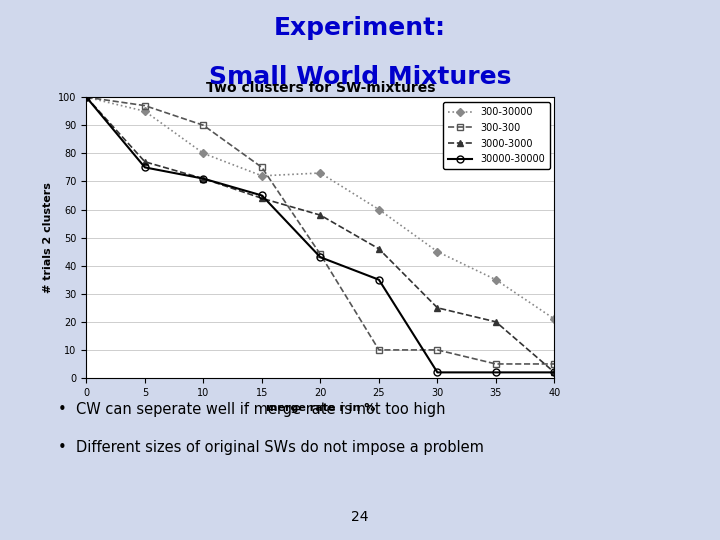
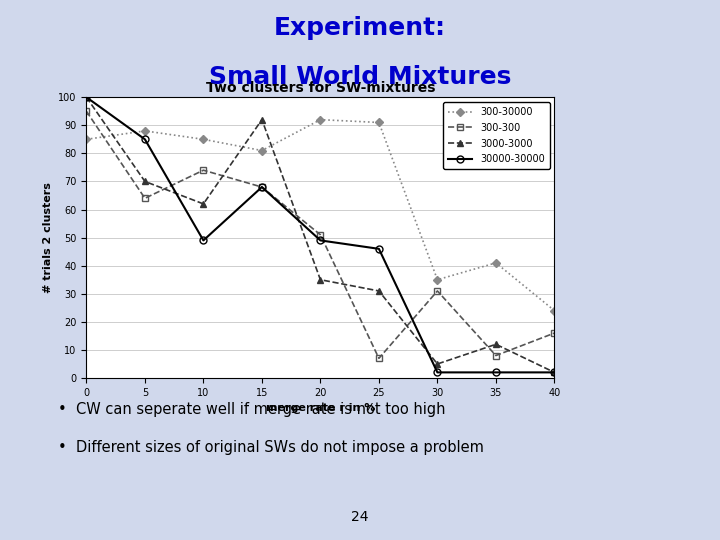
300-30000/0: 100 -> 85
300-300/0: 100 -> 95
300-30000/5: 95 -> 88
300-300/5: 97 -> 64
3000-3000/5: 77 -> 70
30000-30000/5: 75 -> 85
300-30000/10: 80 -> 85
300-300/10: 90 -> 74
3000-3000/10: 71 -> 62
30000-30000/10: 71 -> 49
300-30000/15: 72 -> 81
300-300/15: 75 -> 68
3000-3000/15: 64 -> 92
30000-30000/15: 65 -> 68
300-30000/20: 73 -> 92
300-300/20: 44 -> 51
3000-3000/20: 58 -> 35
30000-30000/20: 43 -> 49
300-30000/25: 60 -> 91
300-300/25: 10 -> 7
3000-3000/25: 46 -> 31
30000-30000/25: 35 -> 46
300-30000/30: 45 -> 35
300-300/30: 10 -> 31
3000-3000/30: 25 -> 5
300-30000/35: 35 -> 41
300-300/35: 5 -> 8
3000-3000/35: 20 -> 12
300-30000/40: 21 -> 24
300-300/40: 5 -> 16
